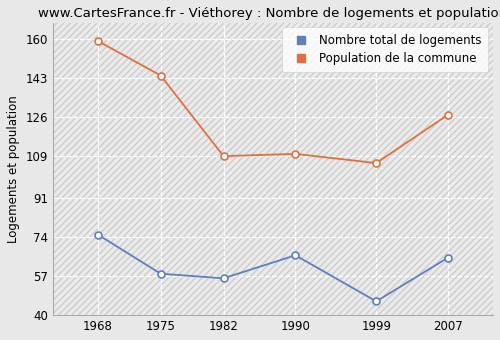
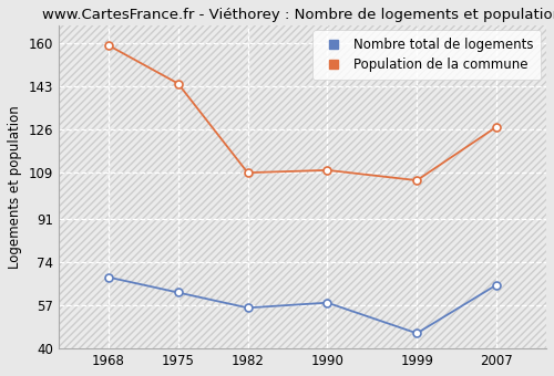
Nombre total de logements/1968: 75 -> 68
Nombre total de logements/1975: 58 -> 62
Nombre total de logements/1990: 66 -> 58
